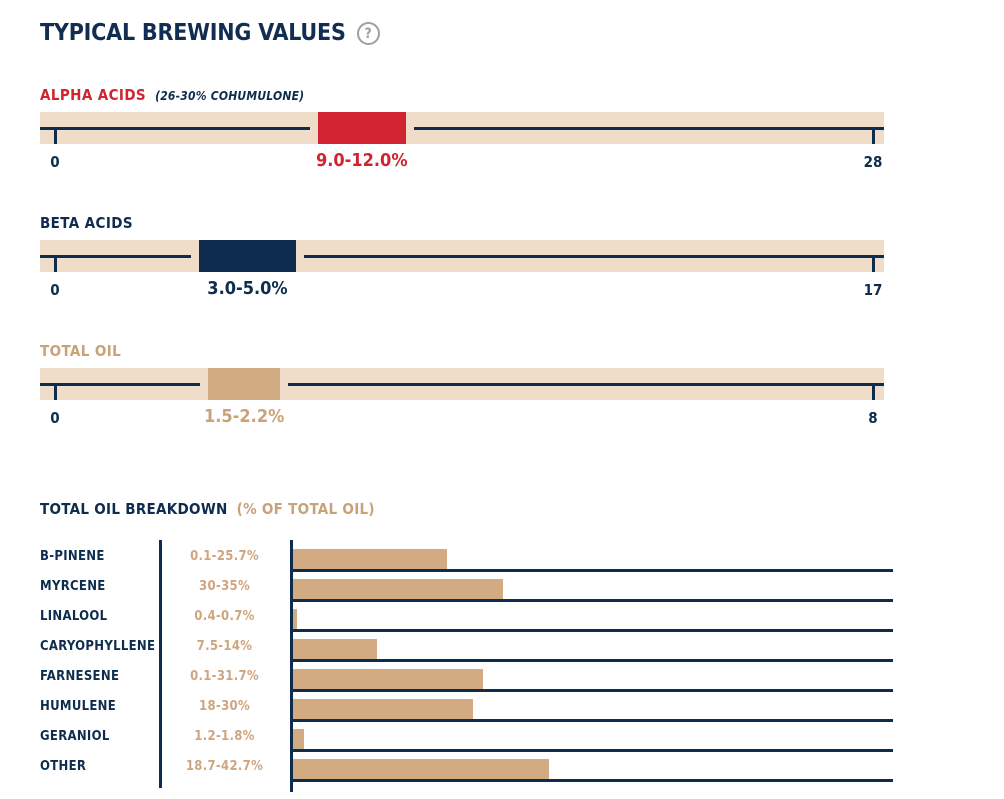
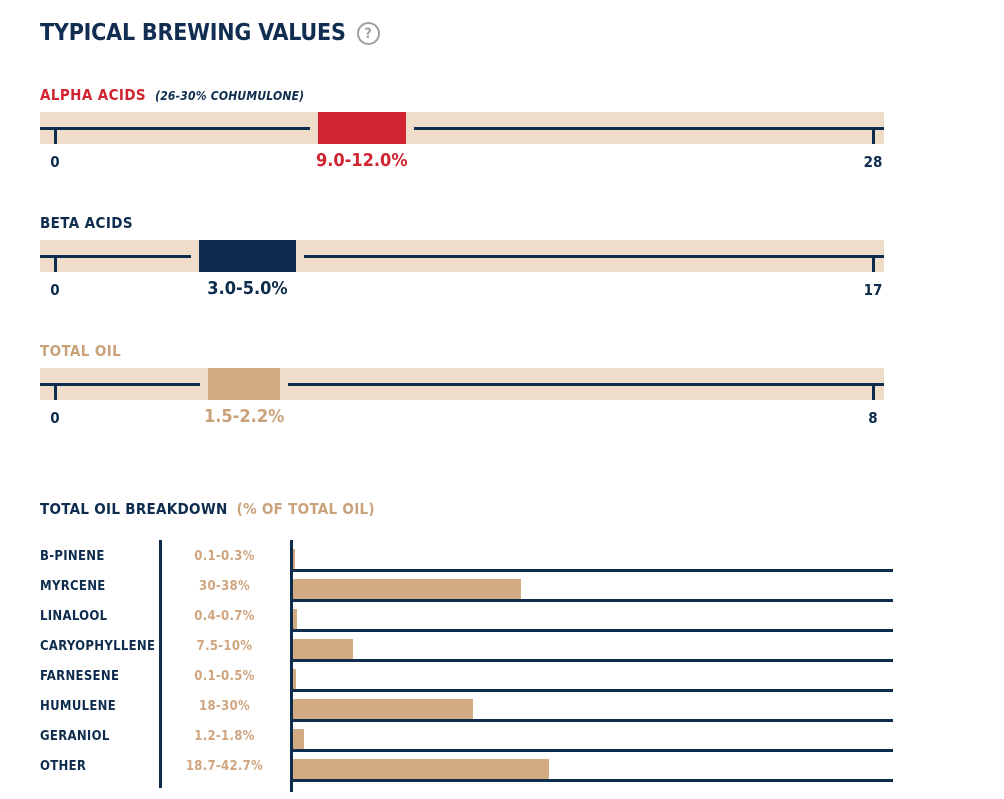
TOTAL OIL BREAKDOWN/B-PINENE: 25.7 -> 0.3
TOTAL OIL BREAKDOWN/MYRCENE: 35 -> 38
TOTAL OIL BREAKDOWN/CARYOPHYLLENE: 14 -> 10
TOTAL OIL BREAKDOWN/FARNESENE: 31.7 -> 0.5
